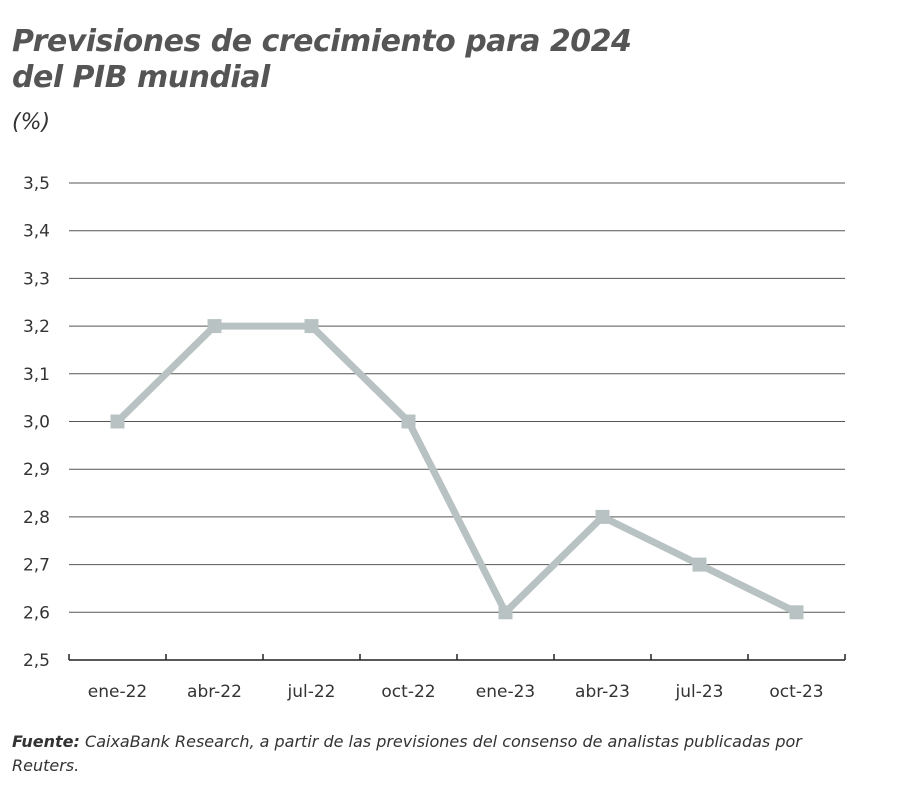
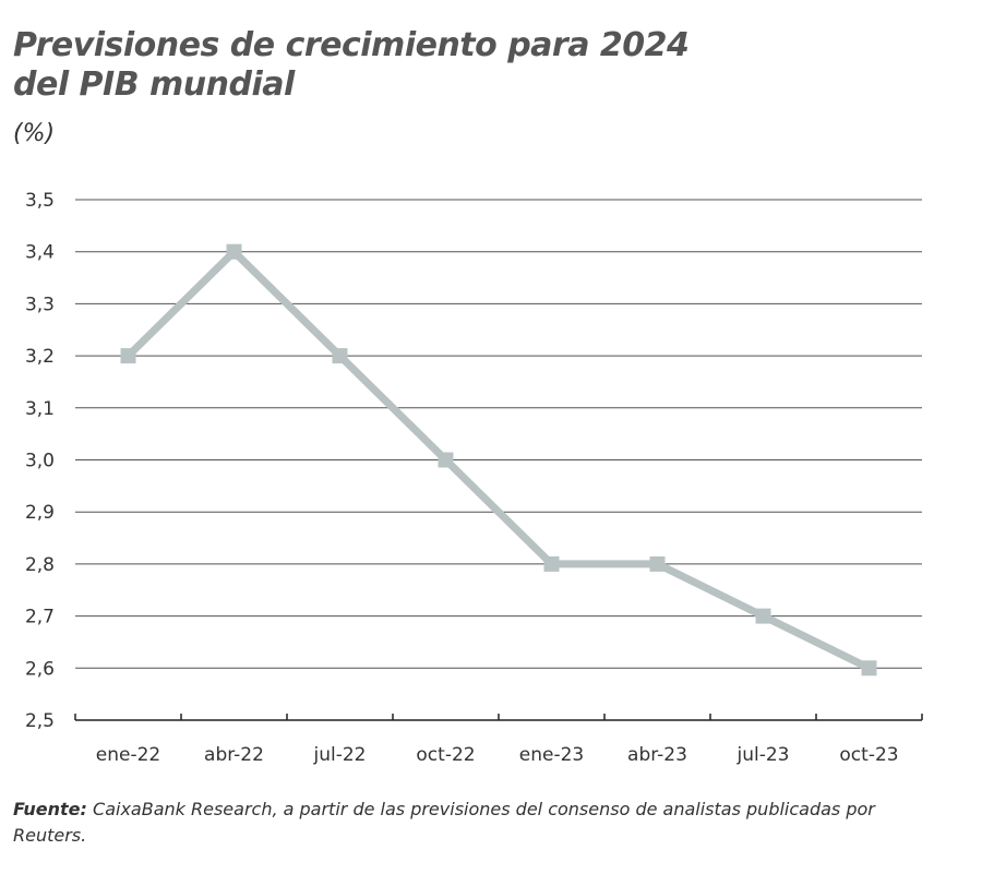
ene-22: 3,0 -> 3,2
abr-22: 3,2 -> 3,4
ene-23: 2,6 -> 2,8
